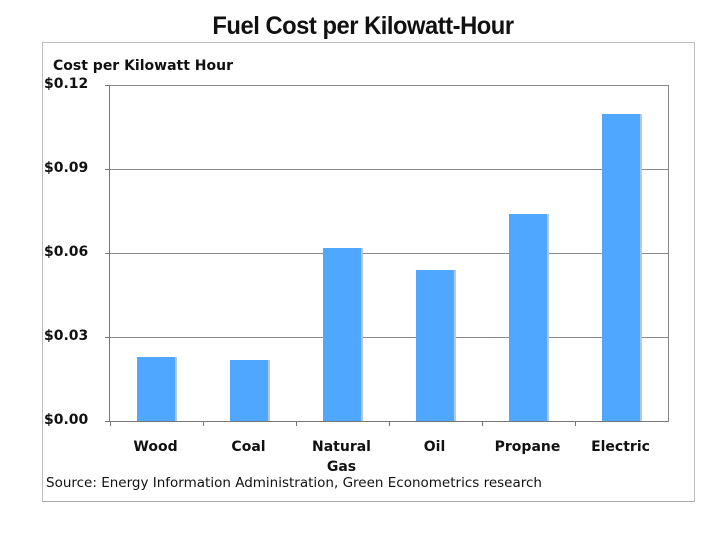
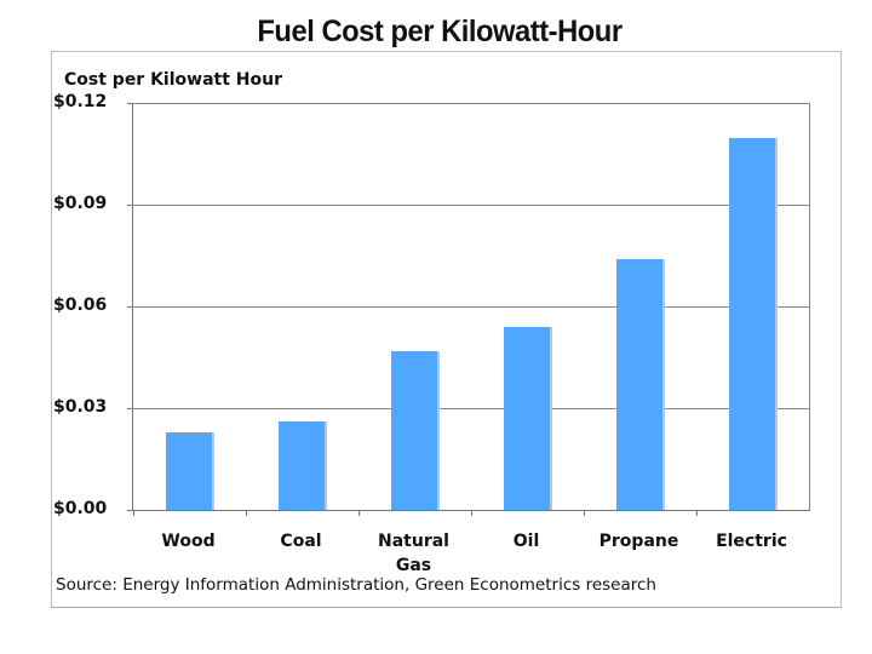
Coal: $0.022 -> $0.026
Natural Gas: $0.062 -> $0.047
